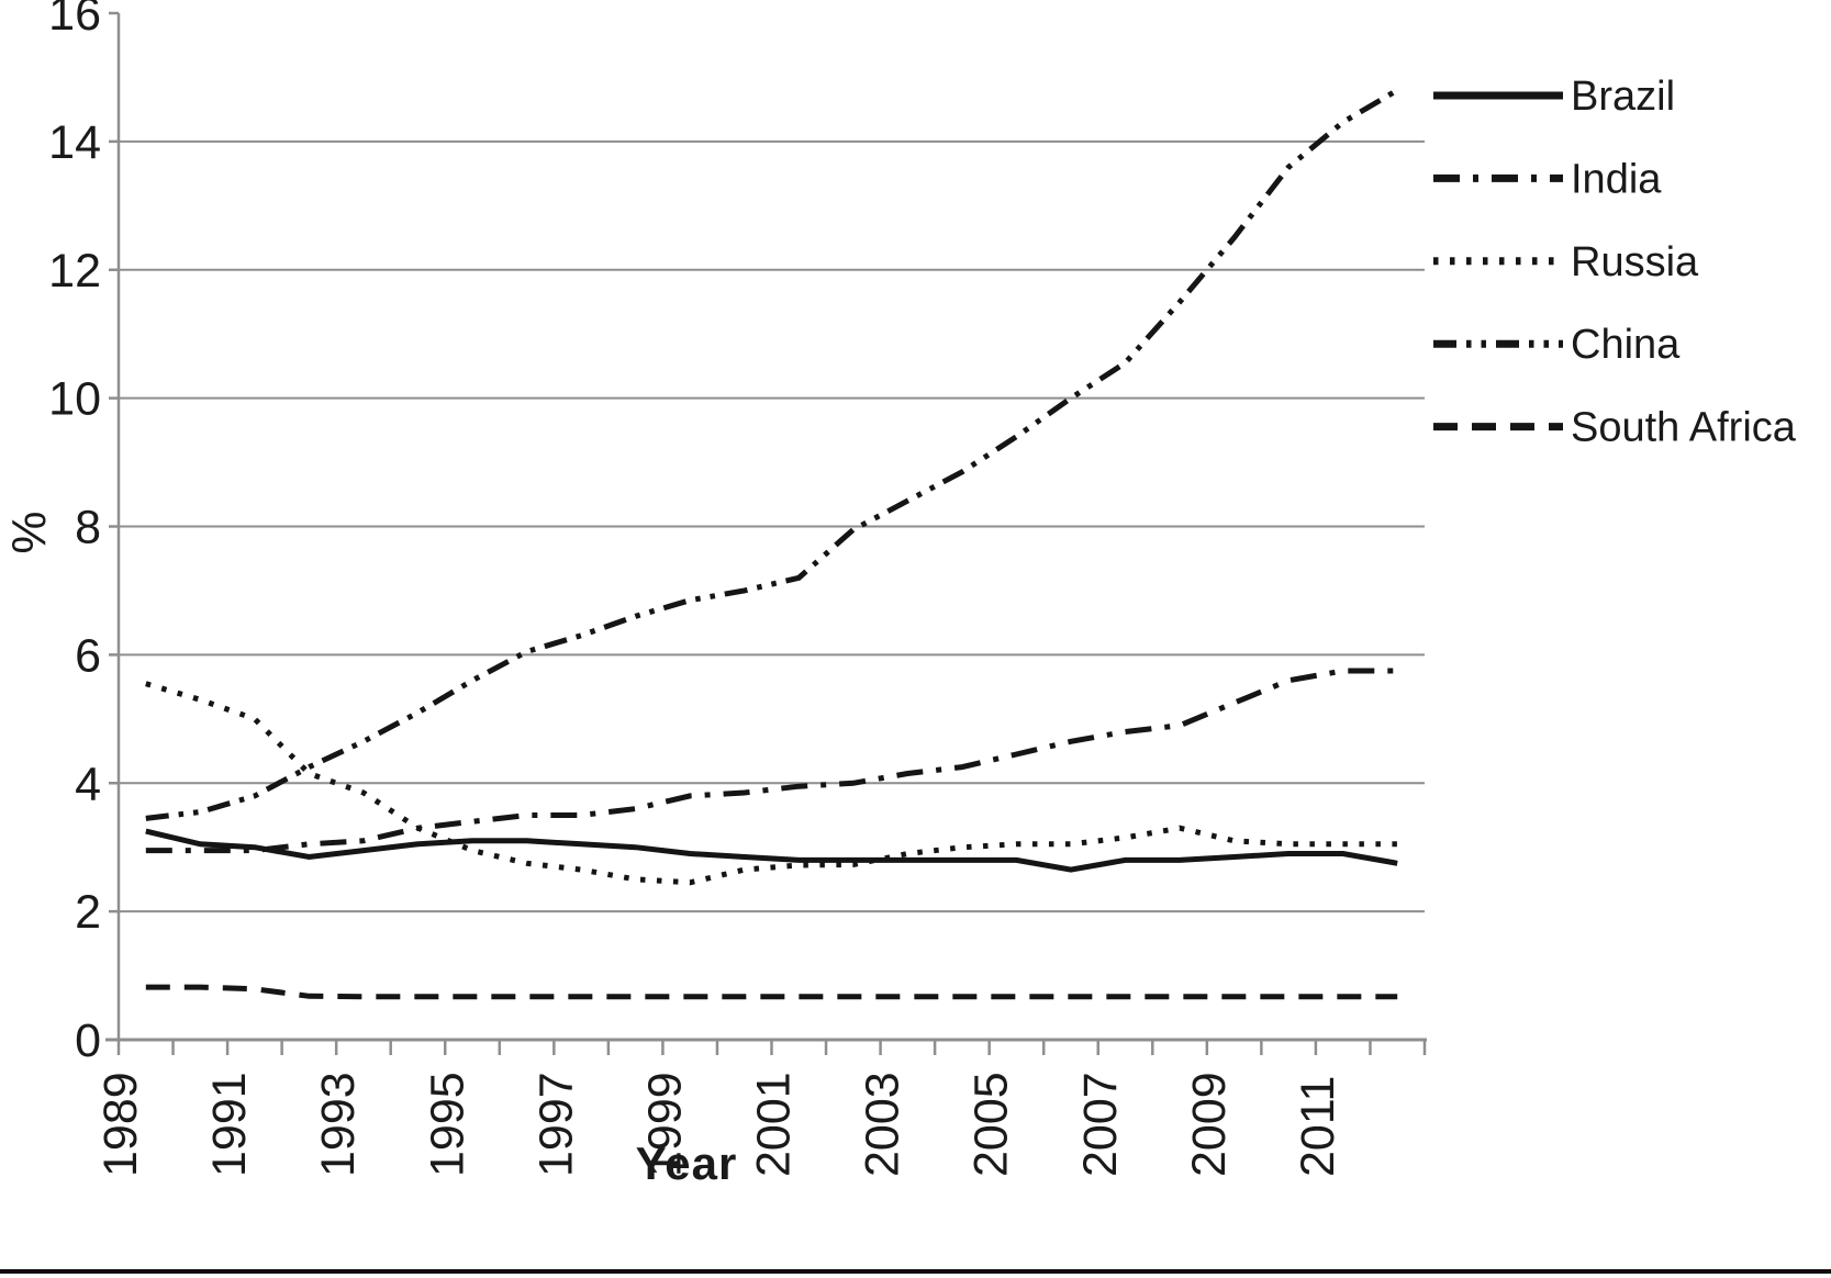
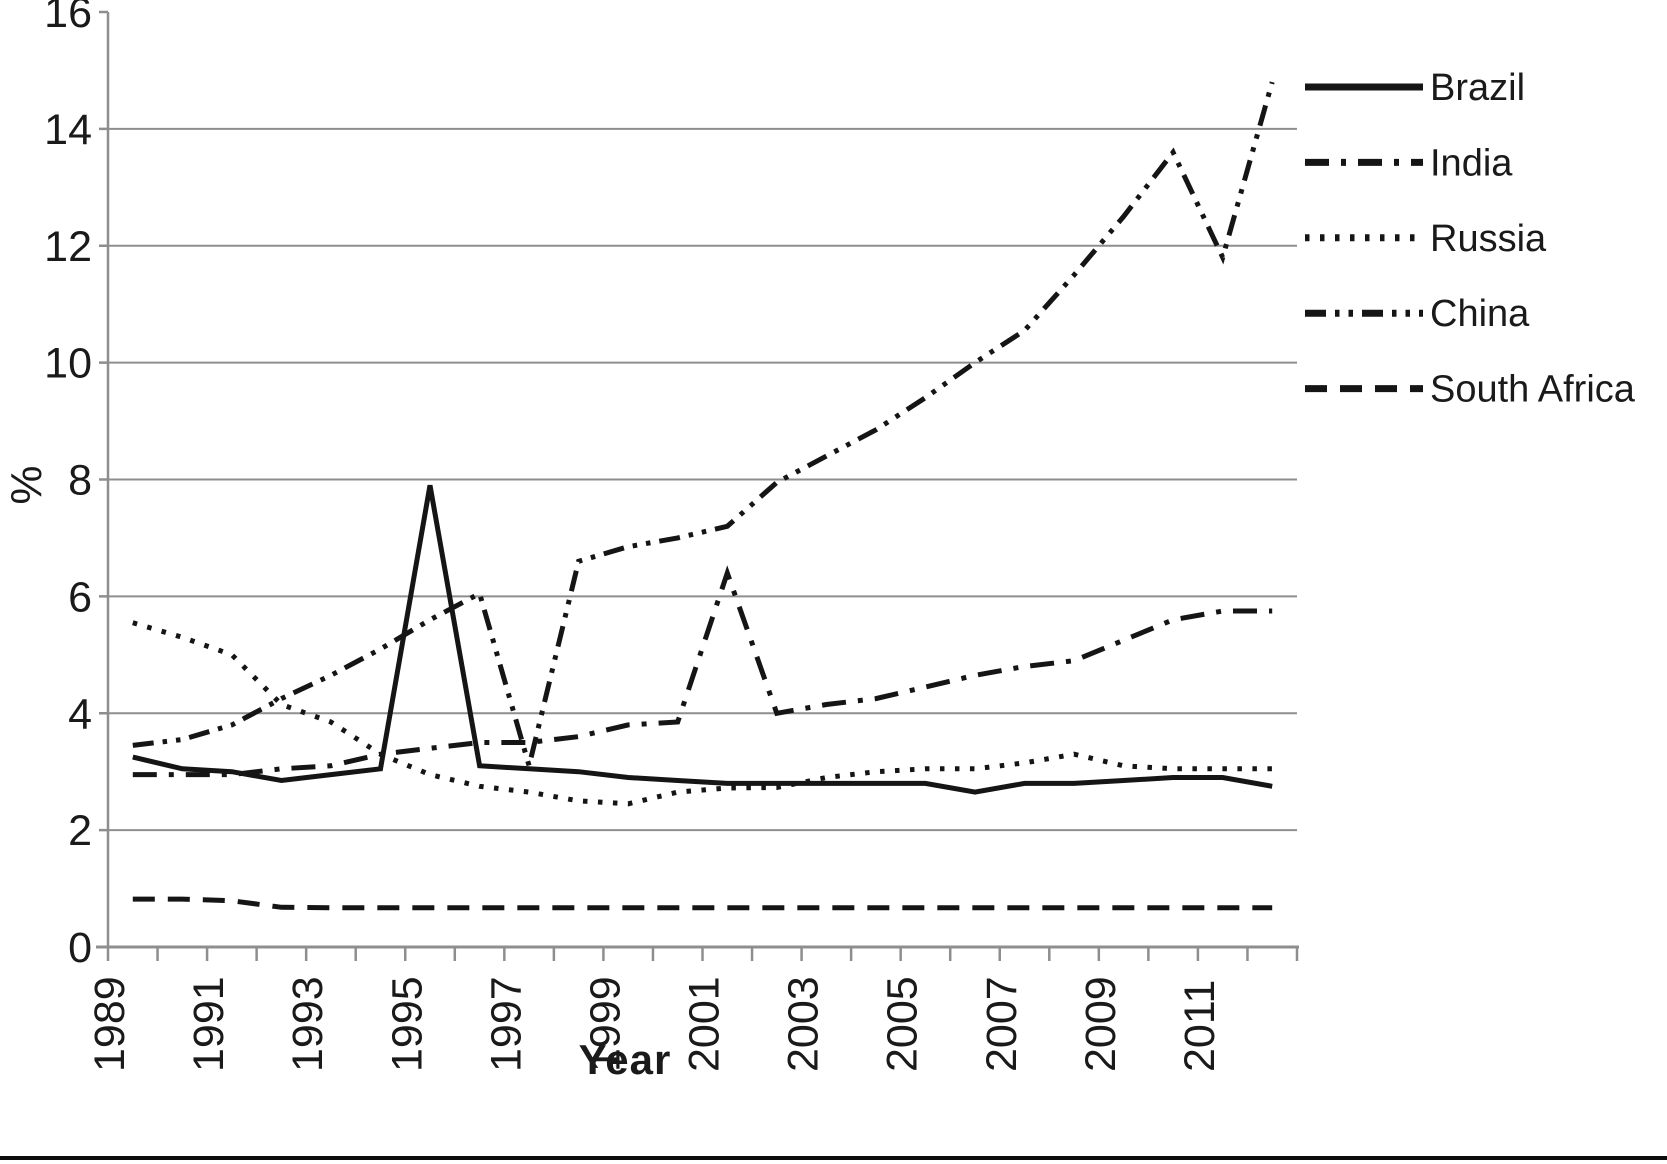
Brazil/1995: 3.1 -> 7.9
China/1997: 6.3 -> 3.1
India/2001: 4.0 -> 6.4
China/2011: 14.3 -> 11.8
